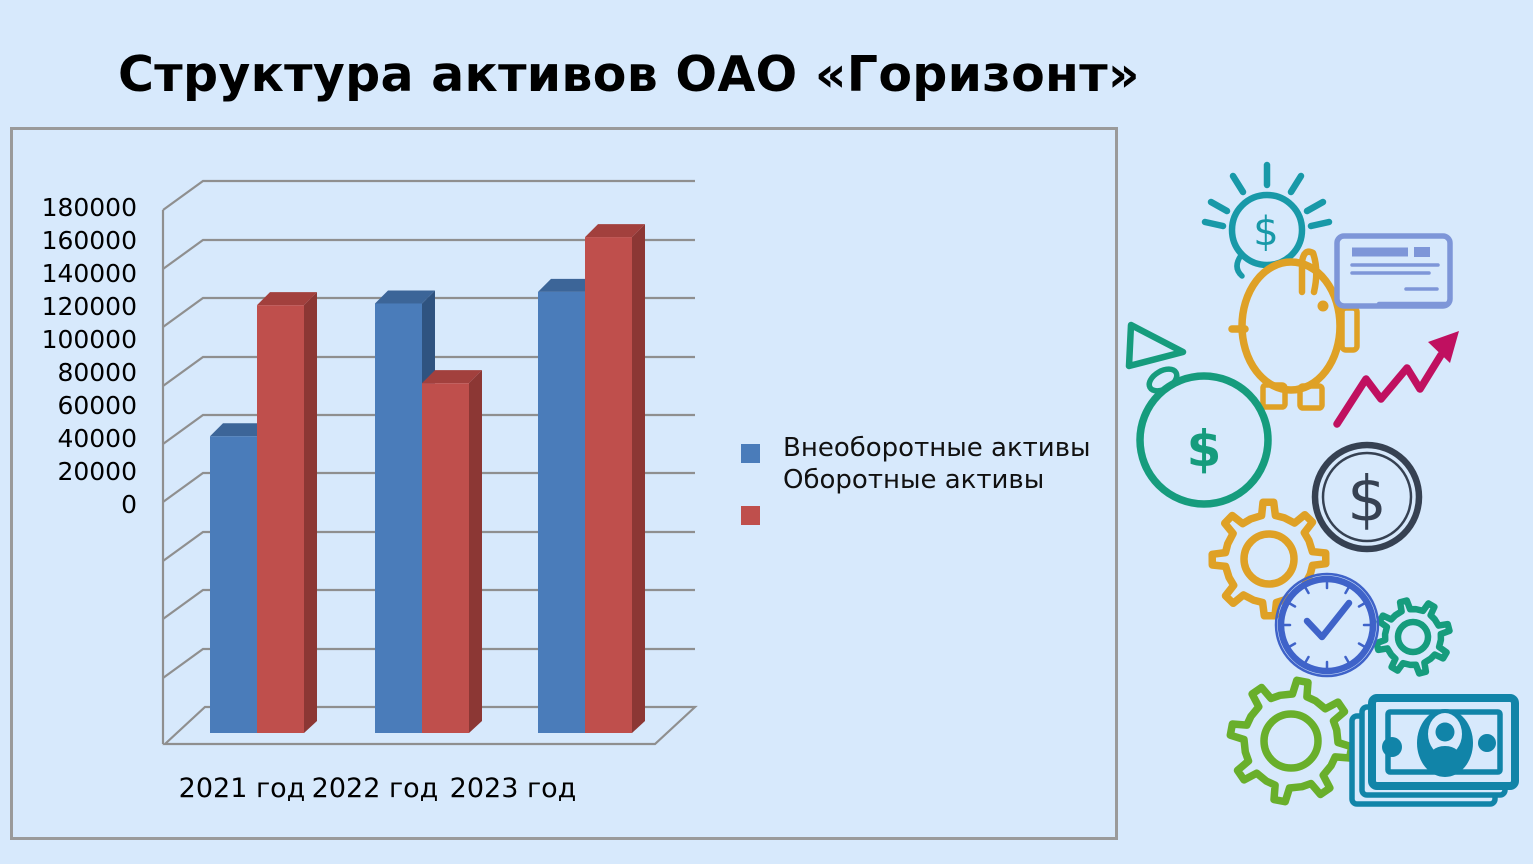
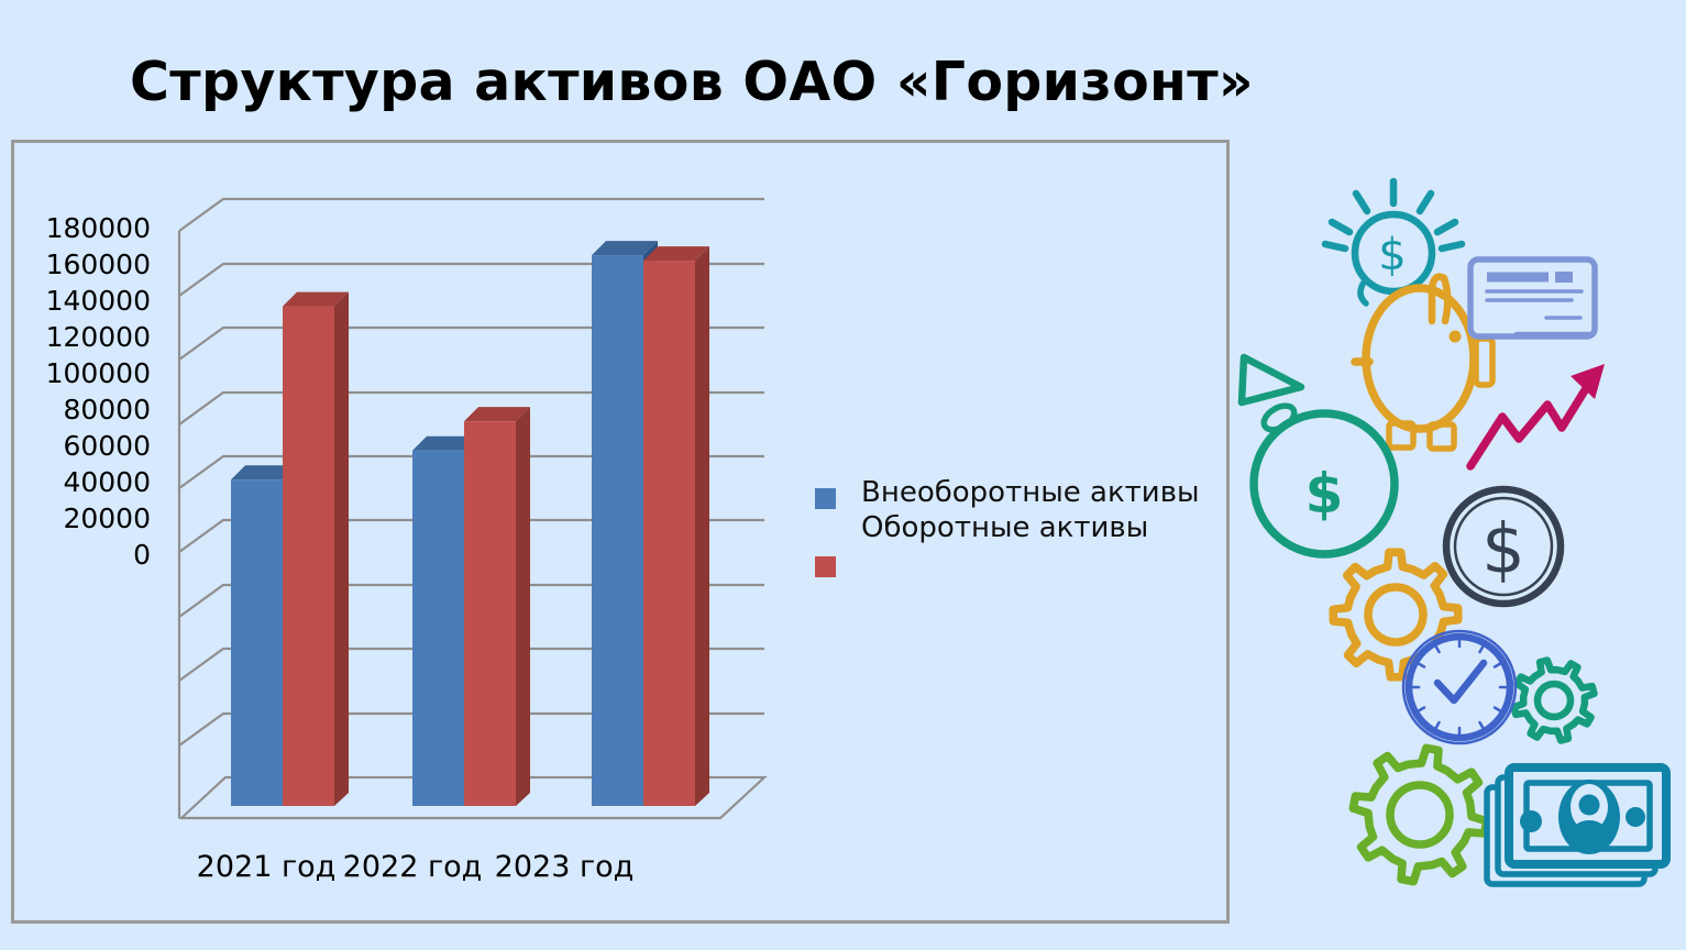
Оборотные активы/2021 год: 121000 -> 137000
Внеоборотные активы/2022 год: 122000 -> 58000
Внеоборотные активы/2023 год: 129000 -> 165000
